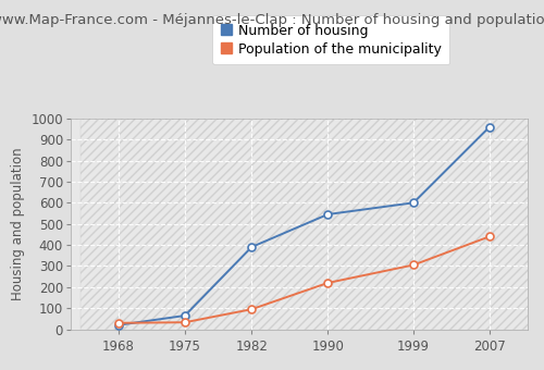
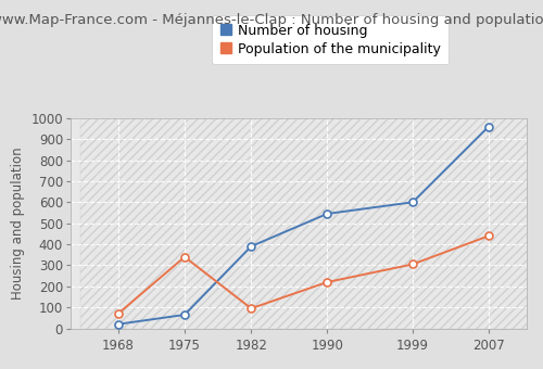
Population of the municipality/1968: 30 -> 70
Population of the municipality/1975: 30 -> 340
